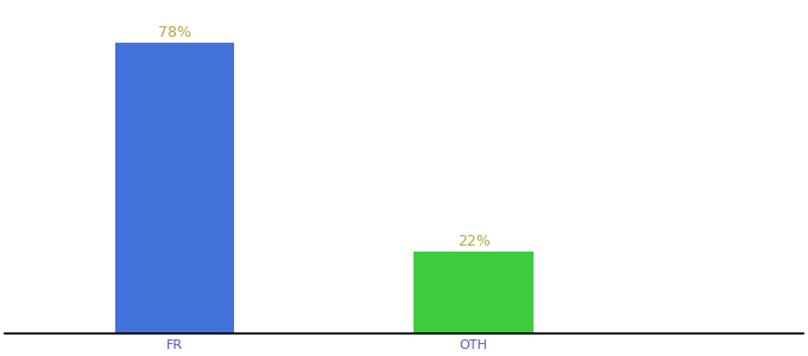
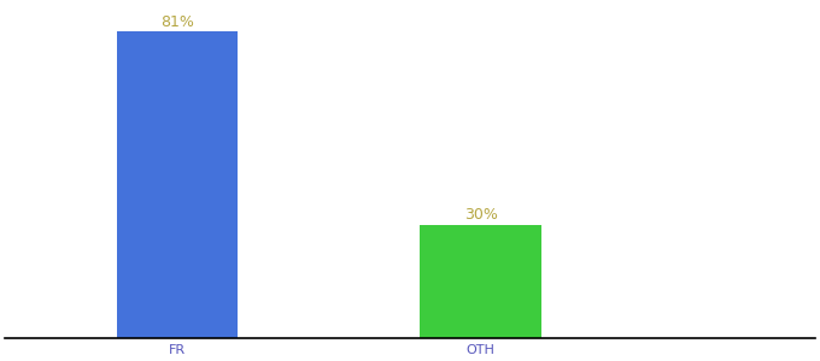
FR: 78% -> 81%
OTH: 22% -> 30%
